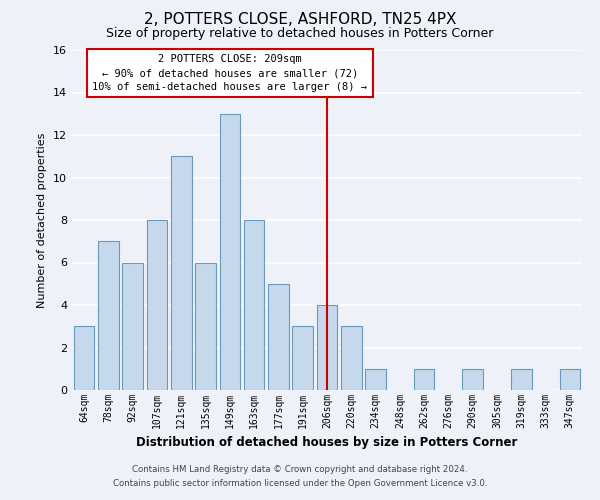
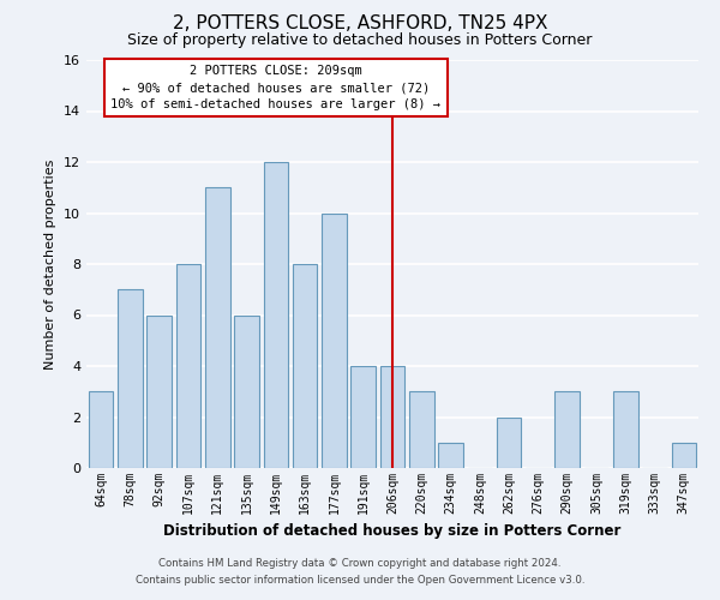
149sqm: 13 -> 12
177sqm: 5 -> 10
191sqm: 3 -> 4
262sqm: 1 -> 2
290sqm: 1 -> 3
319sqm: 1 -> 3
